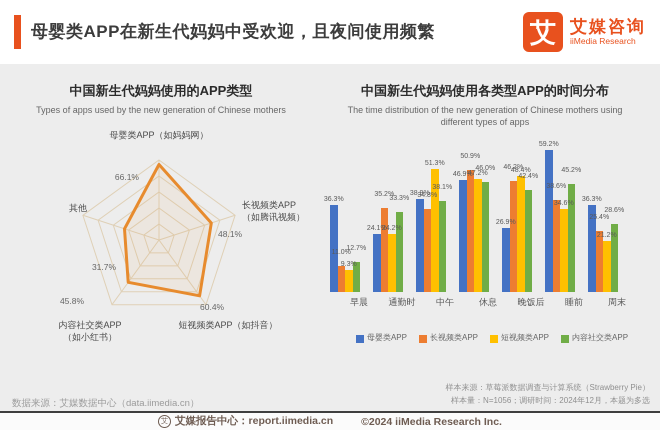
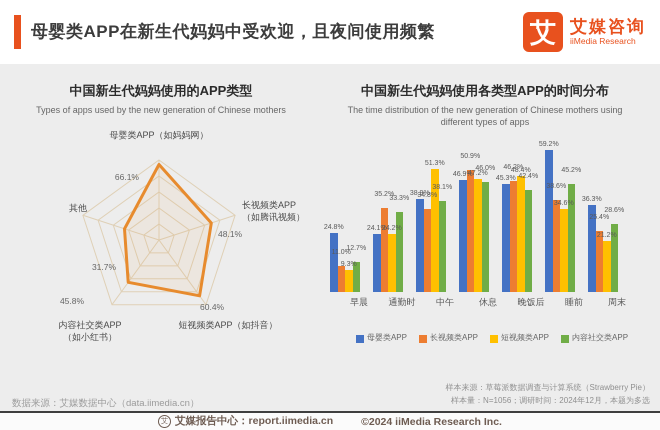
中国新生代妈妈使用各类型APP的时间分布/母婴类APP/早晨: 36.3% -> 24.8%
中国新生代妈妈使用各类型APP的时间分布/母婴类APP/晚饭后: 26.9% -> 45.3%
